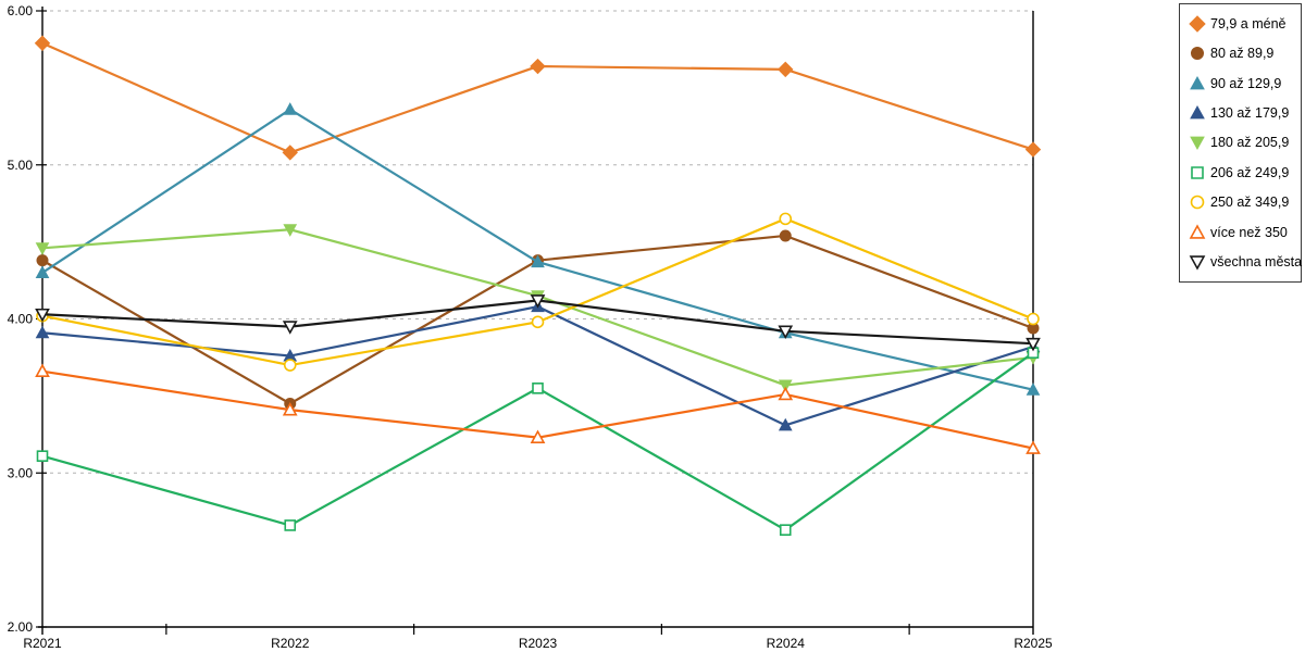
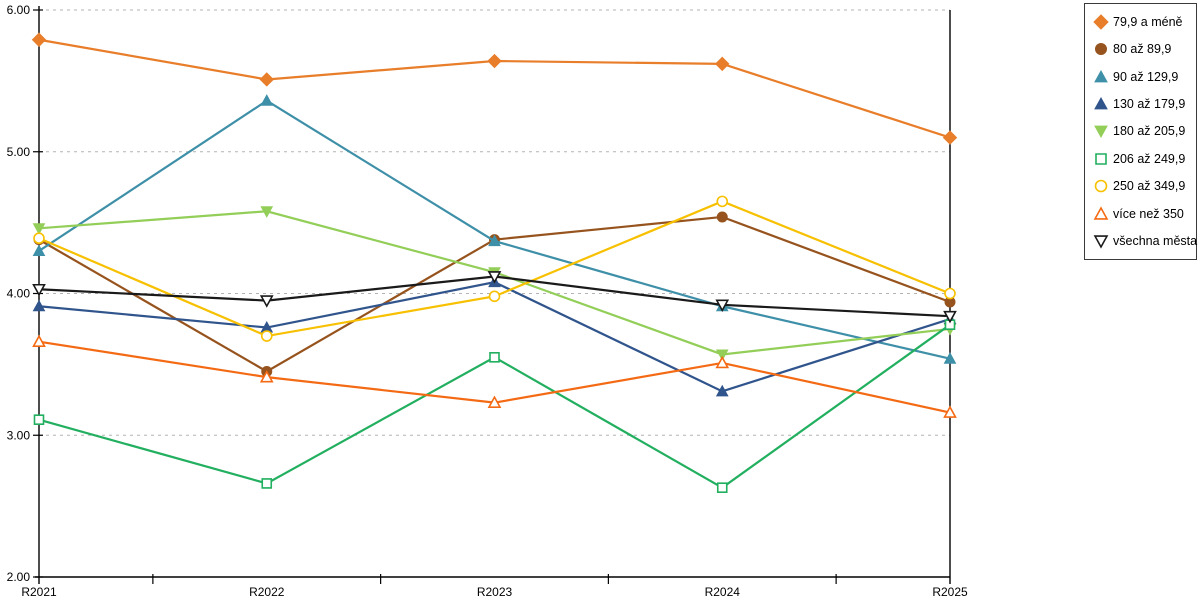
250 až 349,9/R2021: 4.02 -> 4.39
79,9 a méně/R2022: 5.08 -> 5.51
